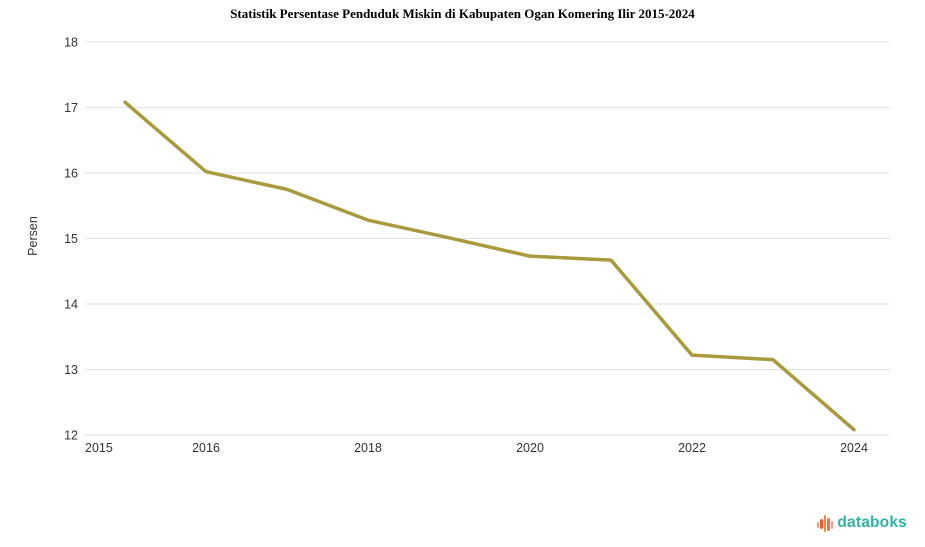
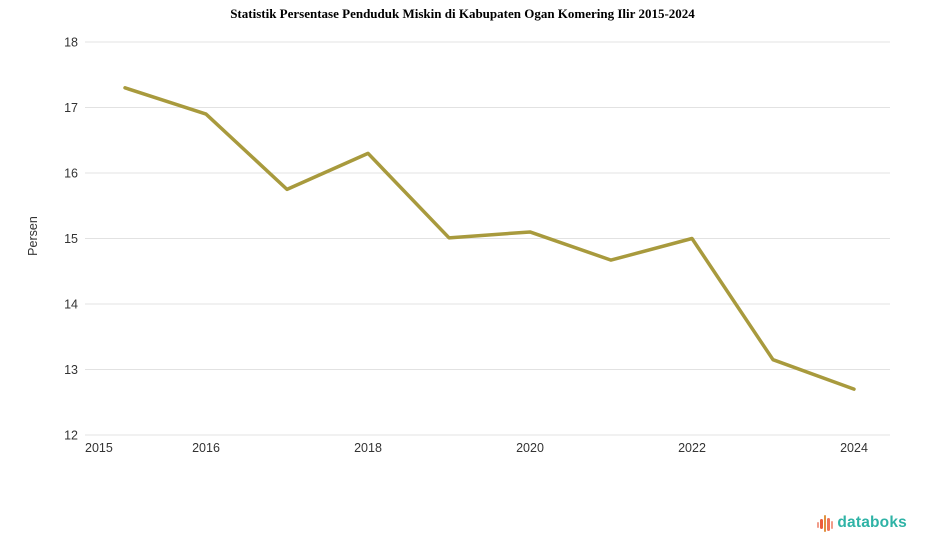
2015: 17.1 -> 17.3
2016: 16.0 -> 16.9
2018: 15.3 -> 16.3
2020: 14.7 -> 15.1
2022: 13.2 -> 15.0
2024: 12.1 -> 12.7
